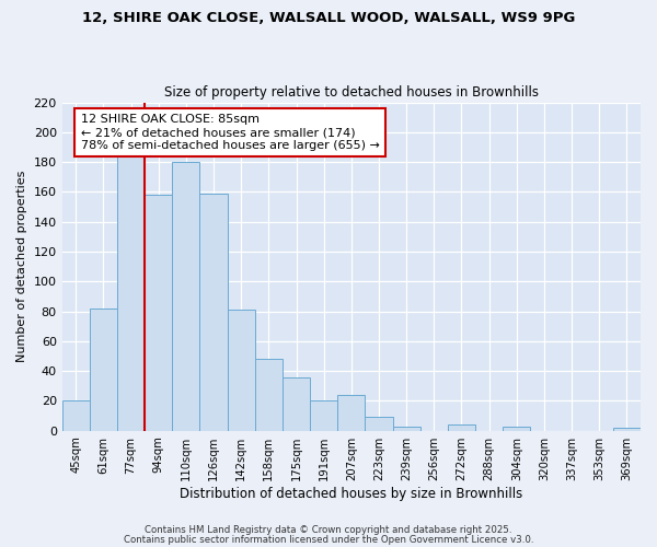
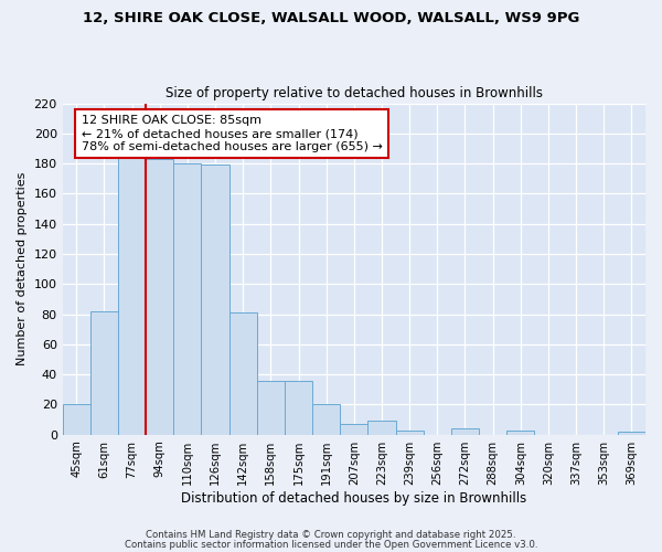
94sqm: 158 -> 183
126sqm: 159 -> 179
158sqm: 48 -> 36
207sqm: 24 -> 7
